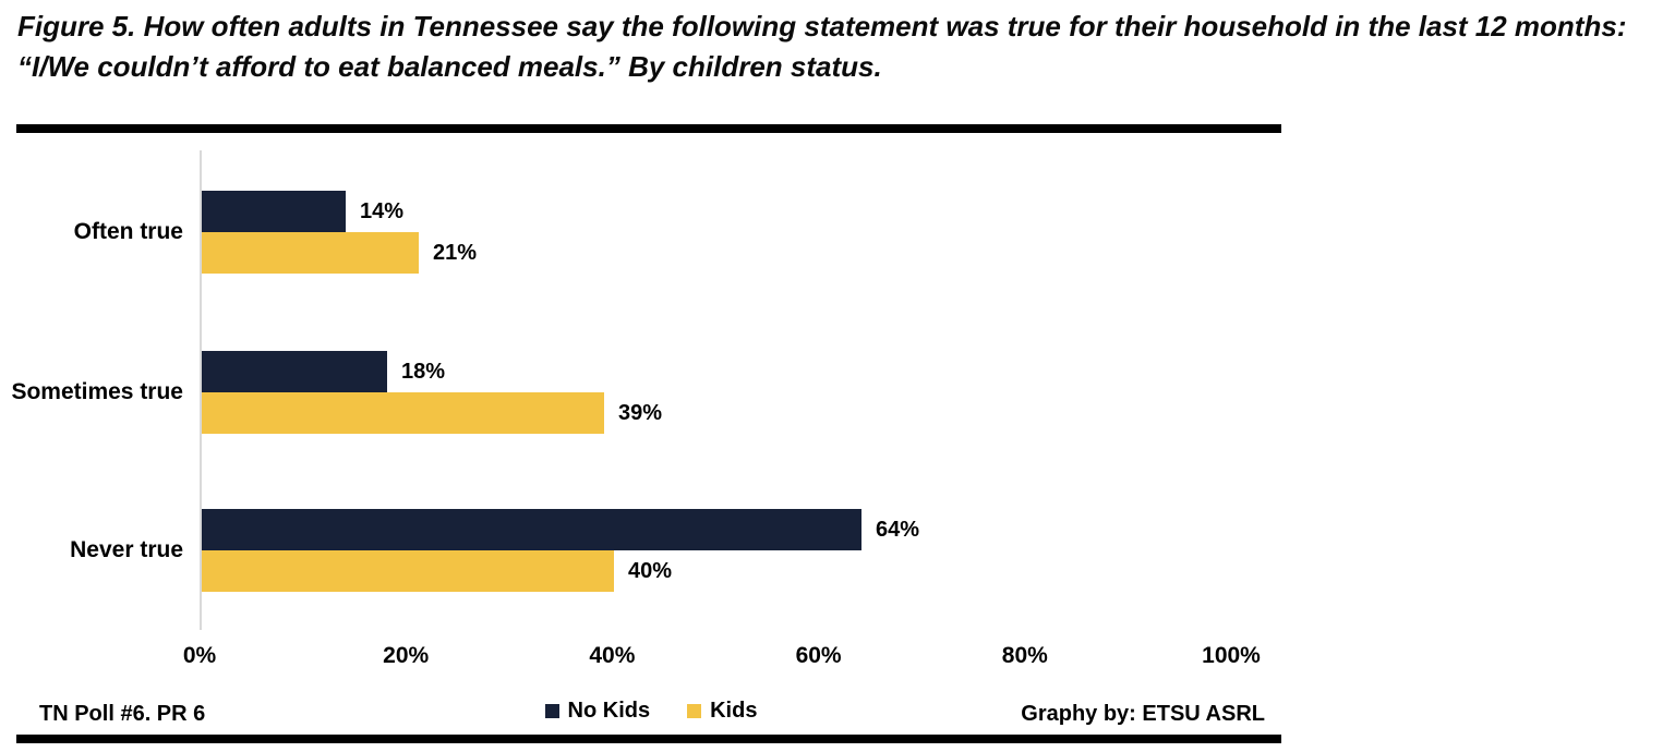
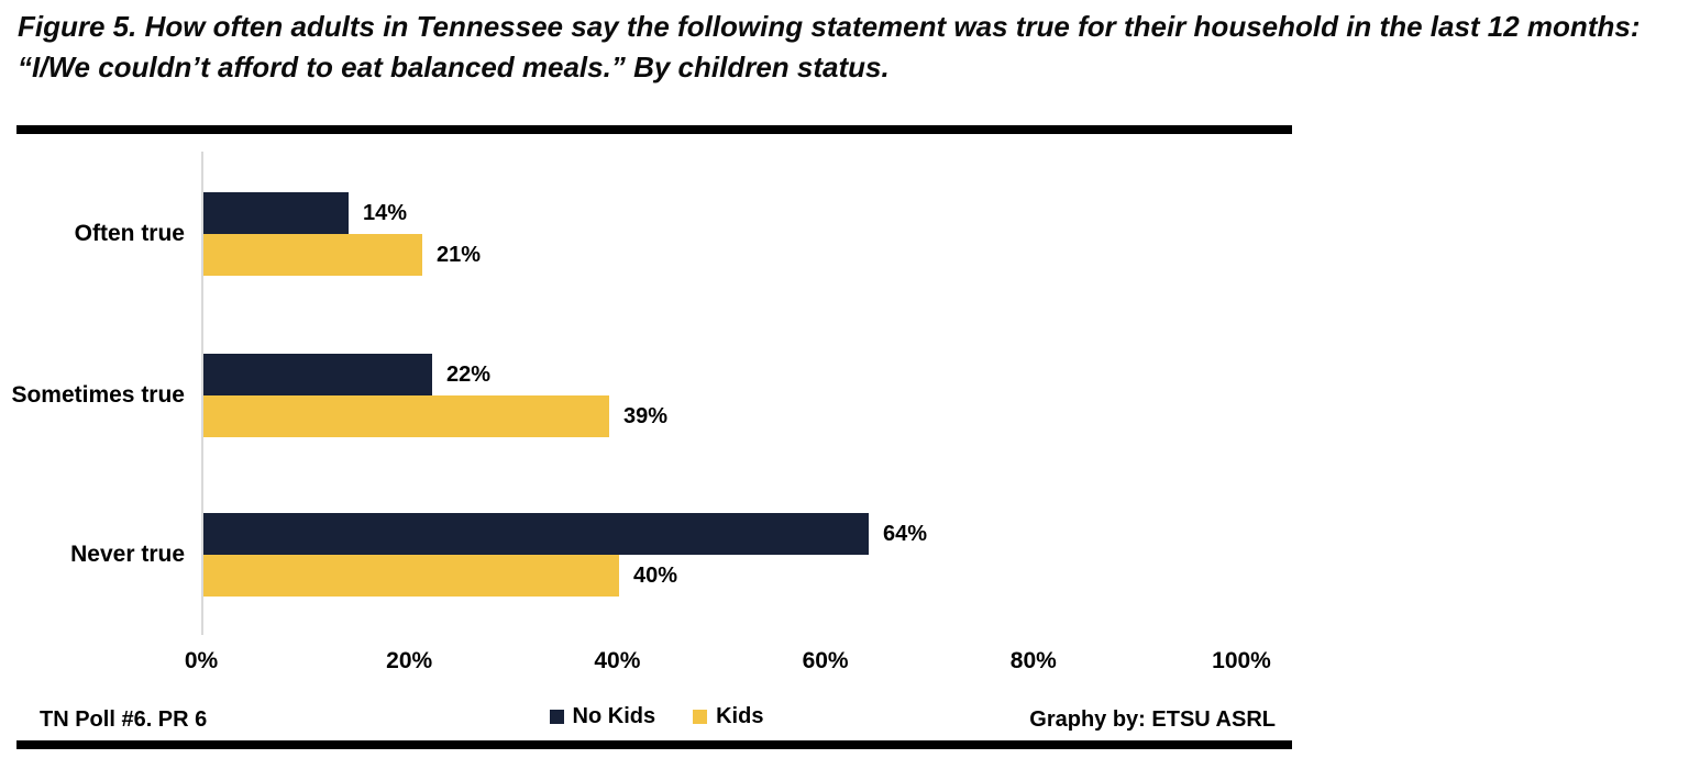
No Kids/Sometimes true: 18% -> 22%
